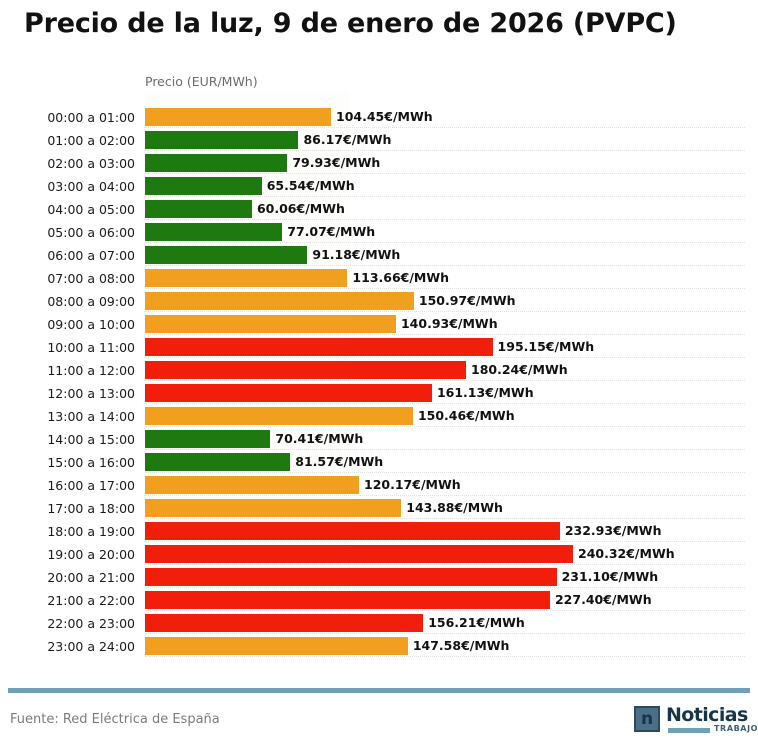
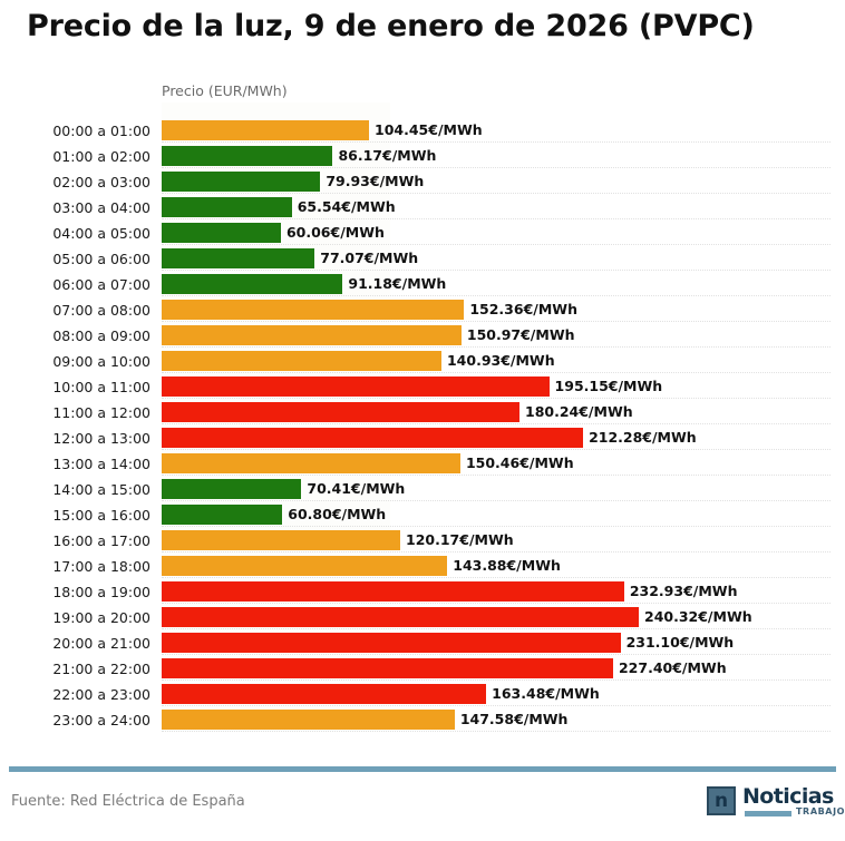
07:00 a 08:00: 113.66 -> 152.36
12:00 a 13:00: 161.13 -> 212.28
15:00 a 16:00: 81.57 -> 60.80
22:00 a 23:00: 156.21 -> 163.48
